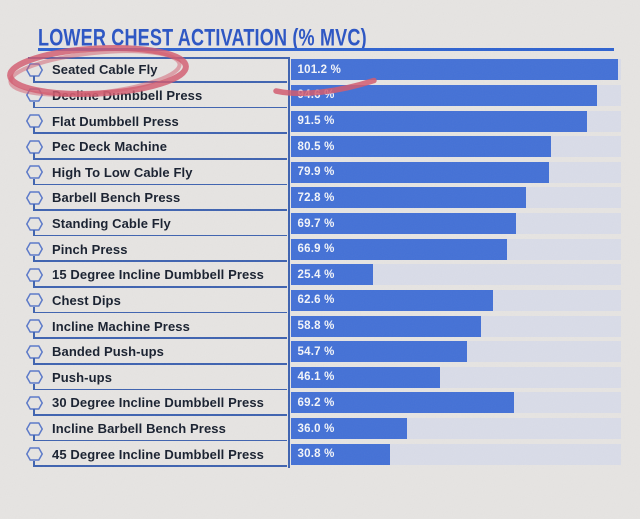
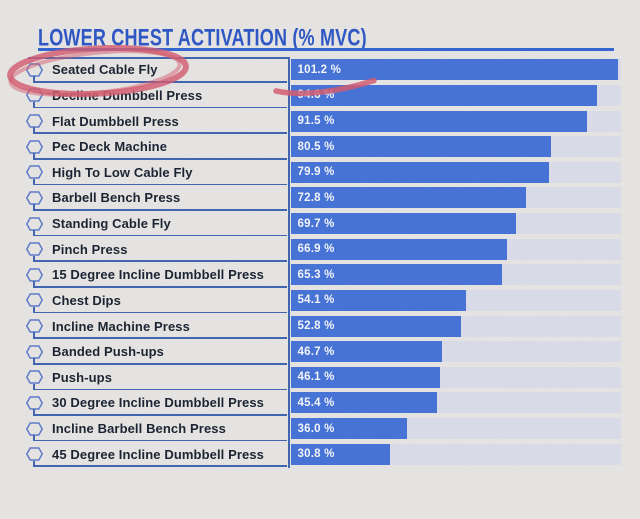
15 Degree Incline Dumbbell Press: 25.4 -> 65.3
Chest Dips: 62.6 -> 54.1
Incline Machine Press: 58.8 -> 52.8
Banded Push-ups: 54.7 -> 46.7
30 Degree Incline Dumbbell Press: 69.2 -> 45.4
